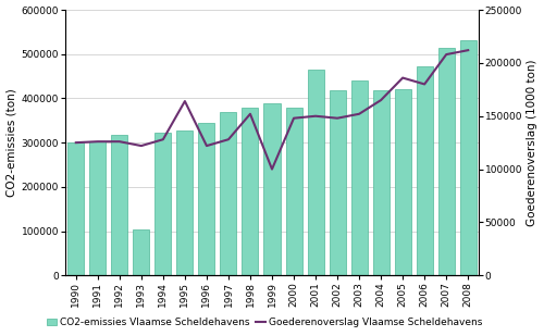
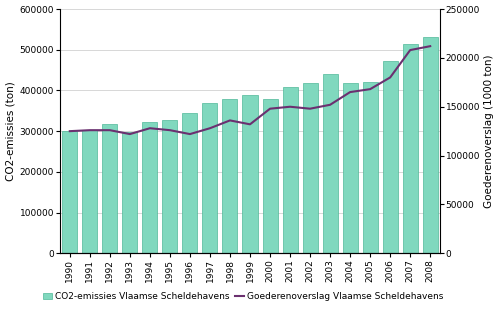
CO2-emissies Vlaamse Scheldehavens/1993: 105000 -> 298000
Goederenoverslag Vlaamse Scheldehavens/1995: 164000 -> 126000
Goederenoverslag Vlaamse Scheldehavens/1998: 152000 -> 136000
Goederenoverslag Vlaamse Scheldehavens/1999: 100000 -> 132000
CO2-emissies Vlaamse Scheldehavens/2001: 465000 -> 408000
Goederenoverslag Vlaamse Scheldehavens/2005: 186000 -> 168000
